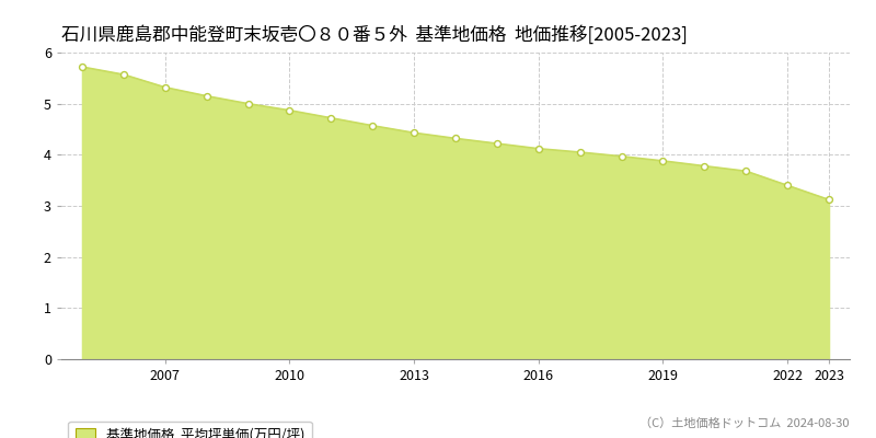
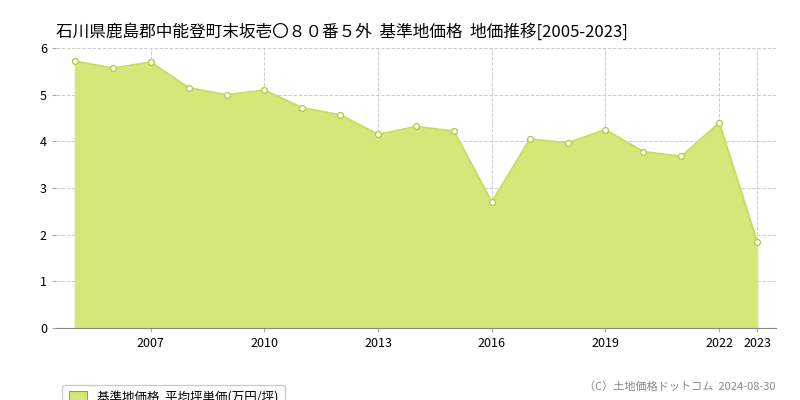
2007: 5.32 -> 5.70
2010: 4.87 -> 5.10
2013: 4.43 -> 4.15
2016: 4.12 -> 2.70
2019: 3.88 -> 4.25
2022: 3.40 -> 4.40
2023: 3.12 -> 1.85
